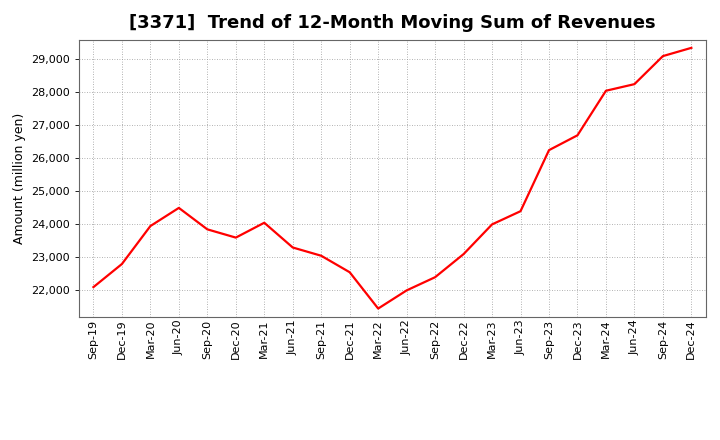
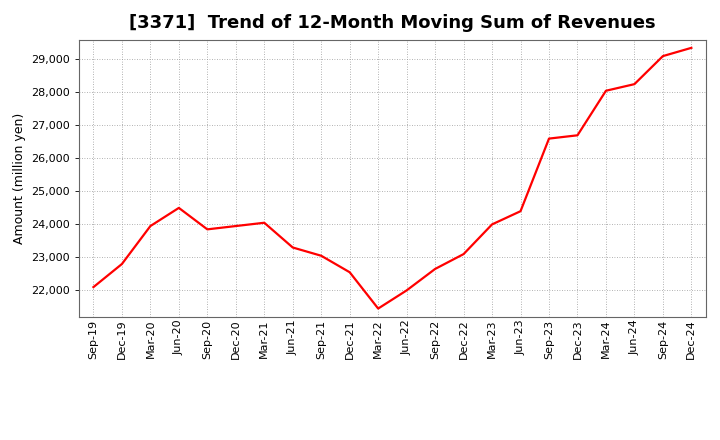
Dec-20: 23,600 -> 23,950
Sep-22: 22,400 -> 22,650
Sep-23: 26,250 -> 26,600
